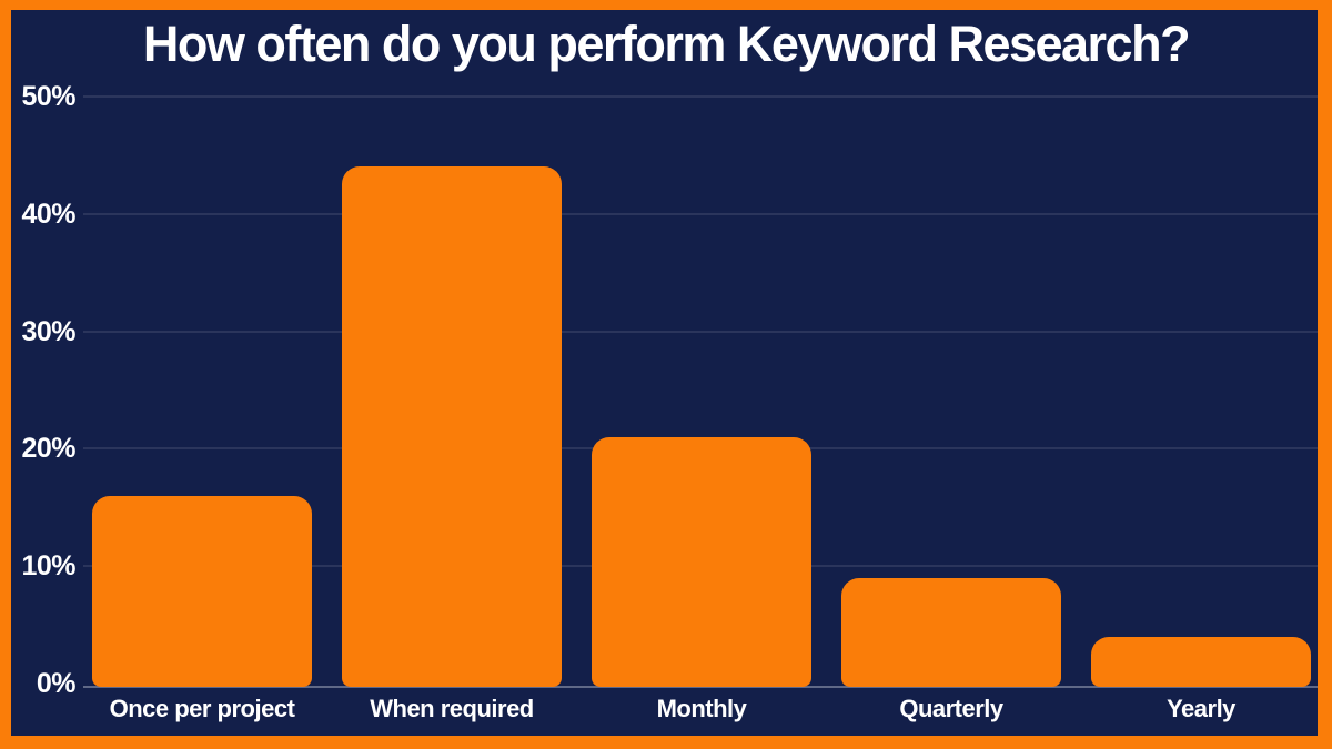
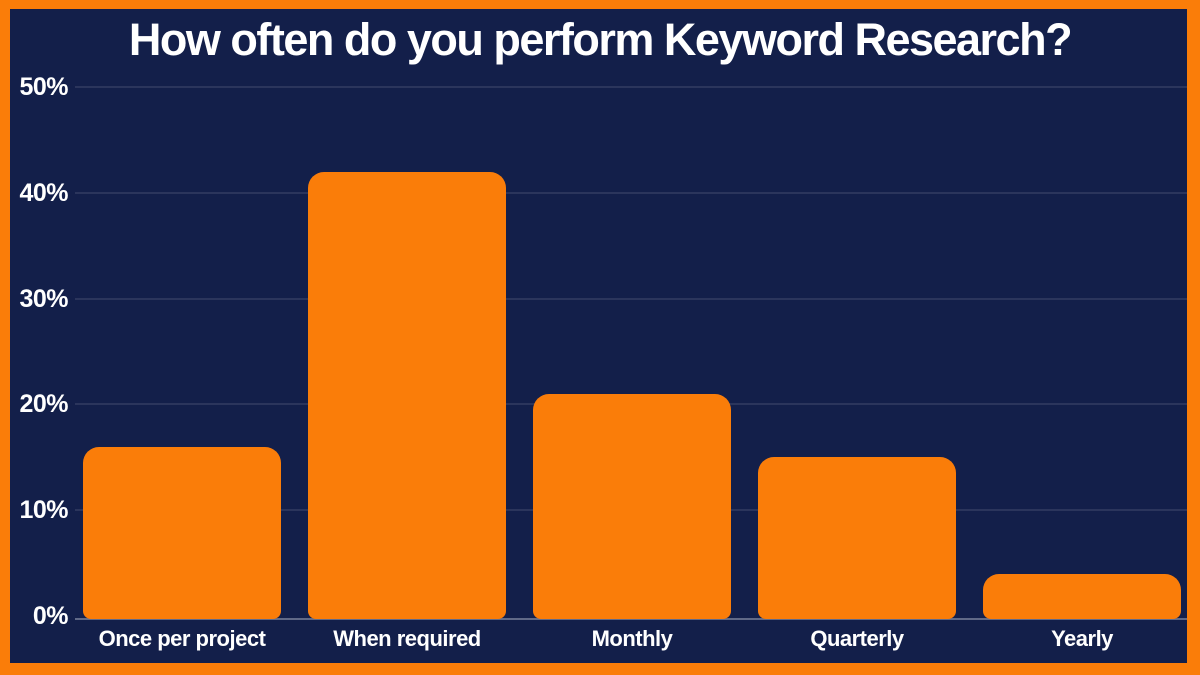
When required: 44% -> 42%
Quarterly: 9% -> 15%
